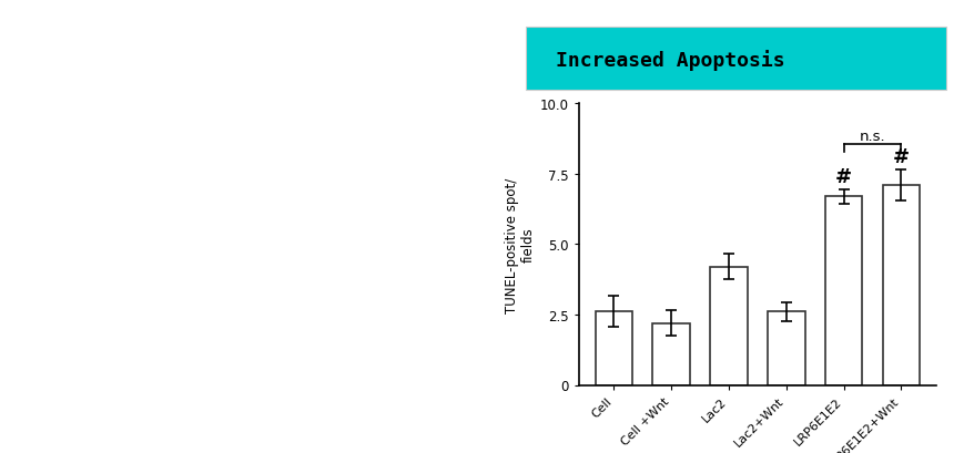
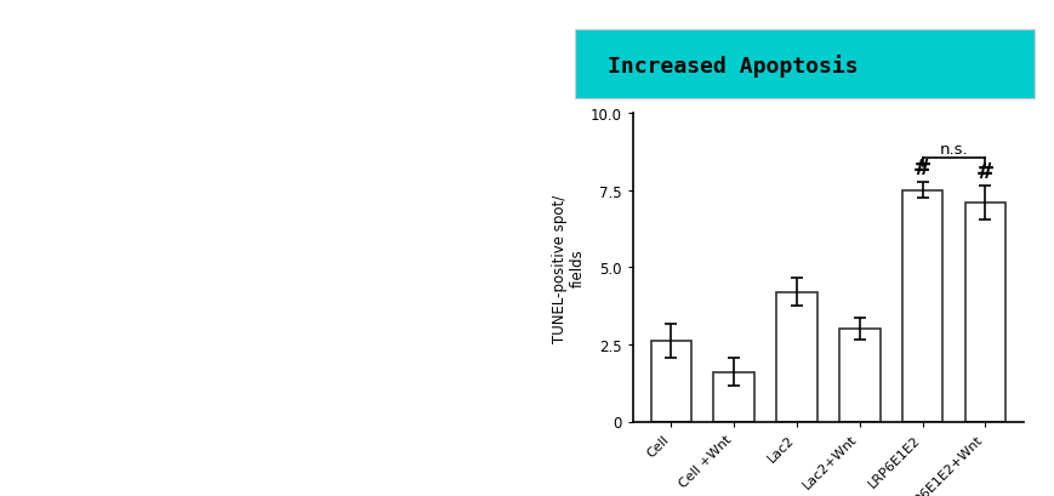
Cell +Wnt: 2.2 -> 1.6
Lac2+Wnt: 2.6 -> 3.0
LRP6E1E2: 6.7 -> 7.5
